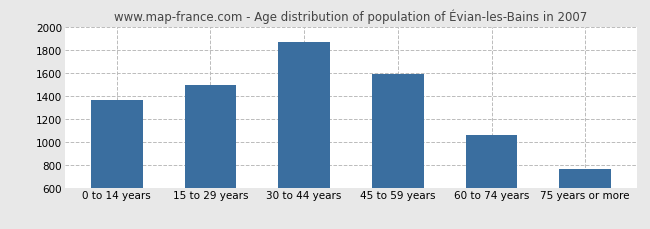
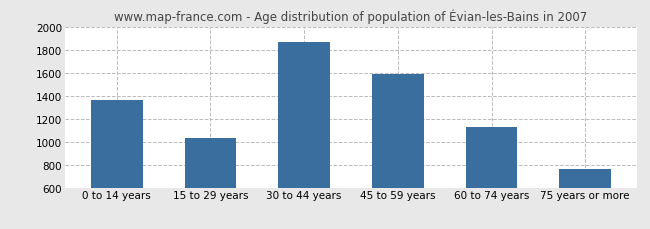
15 to 29 years: 1490 -> 1030
60 to 74 years: 1060 -> 1130
